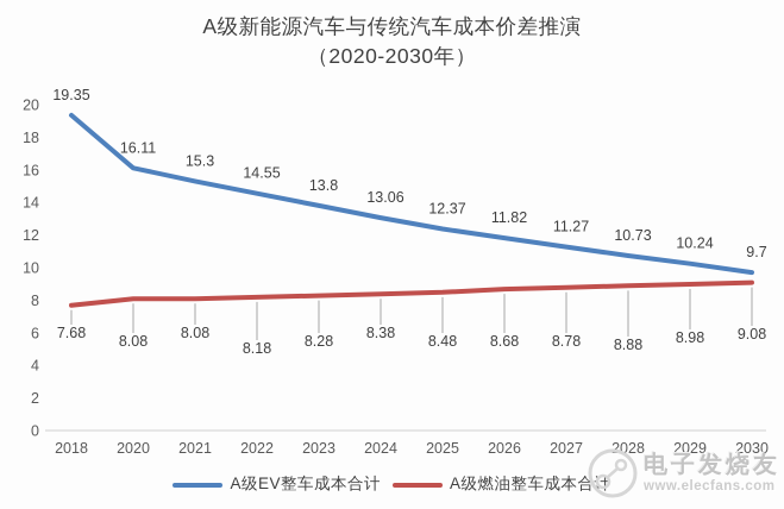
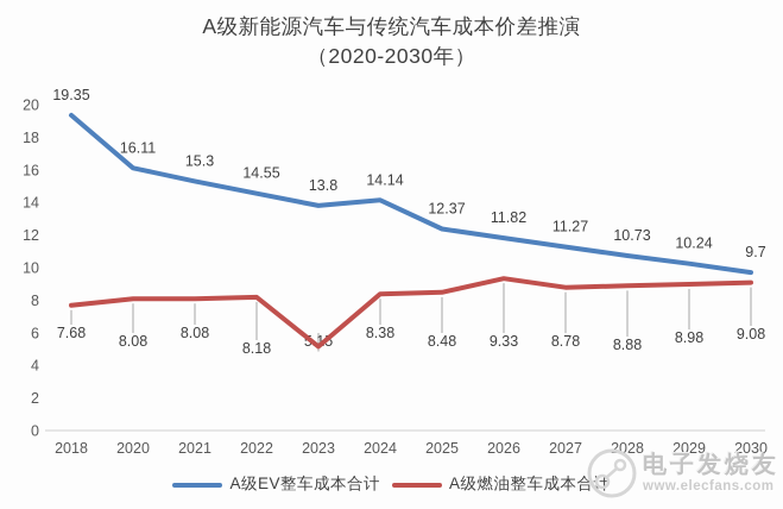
A级燃油整车成本合计/2023: 8.28 -> 5.15
A级EV整车成本合计/2024: 13.06 -> 14.14
A级燃油整车成本合计/2026: 8.68 -> 9.33
